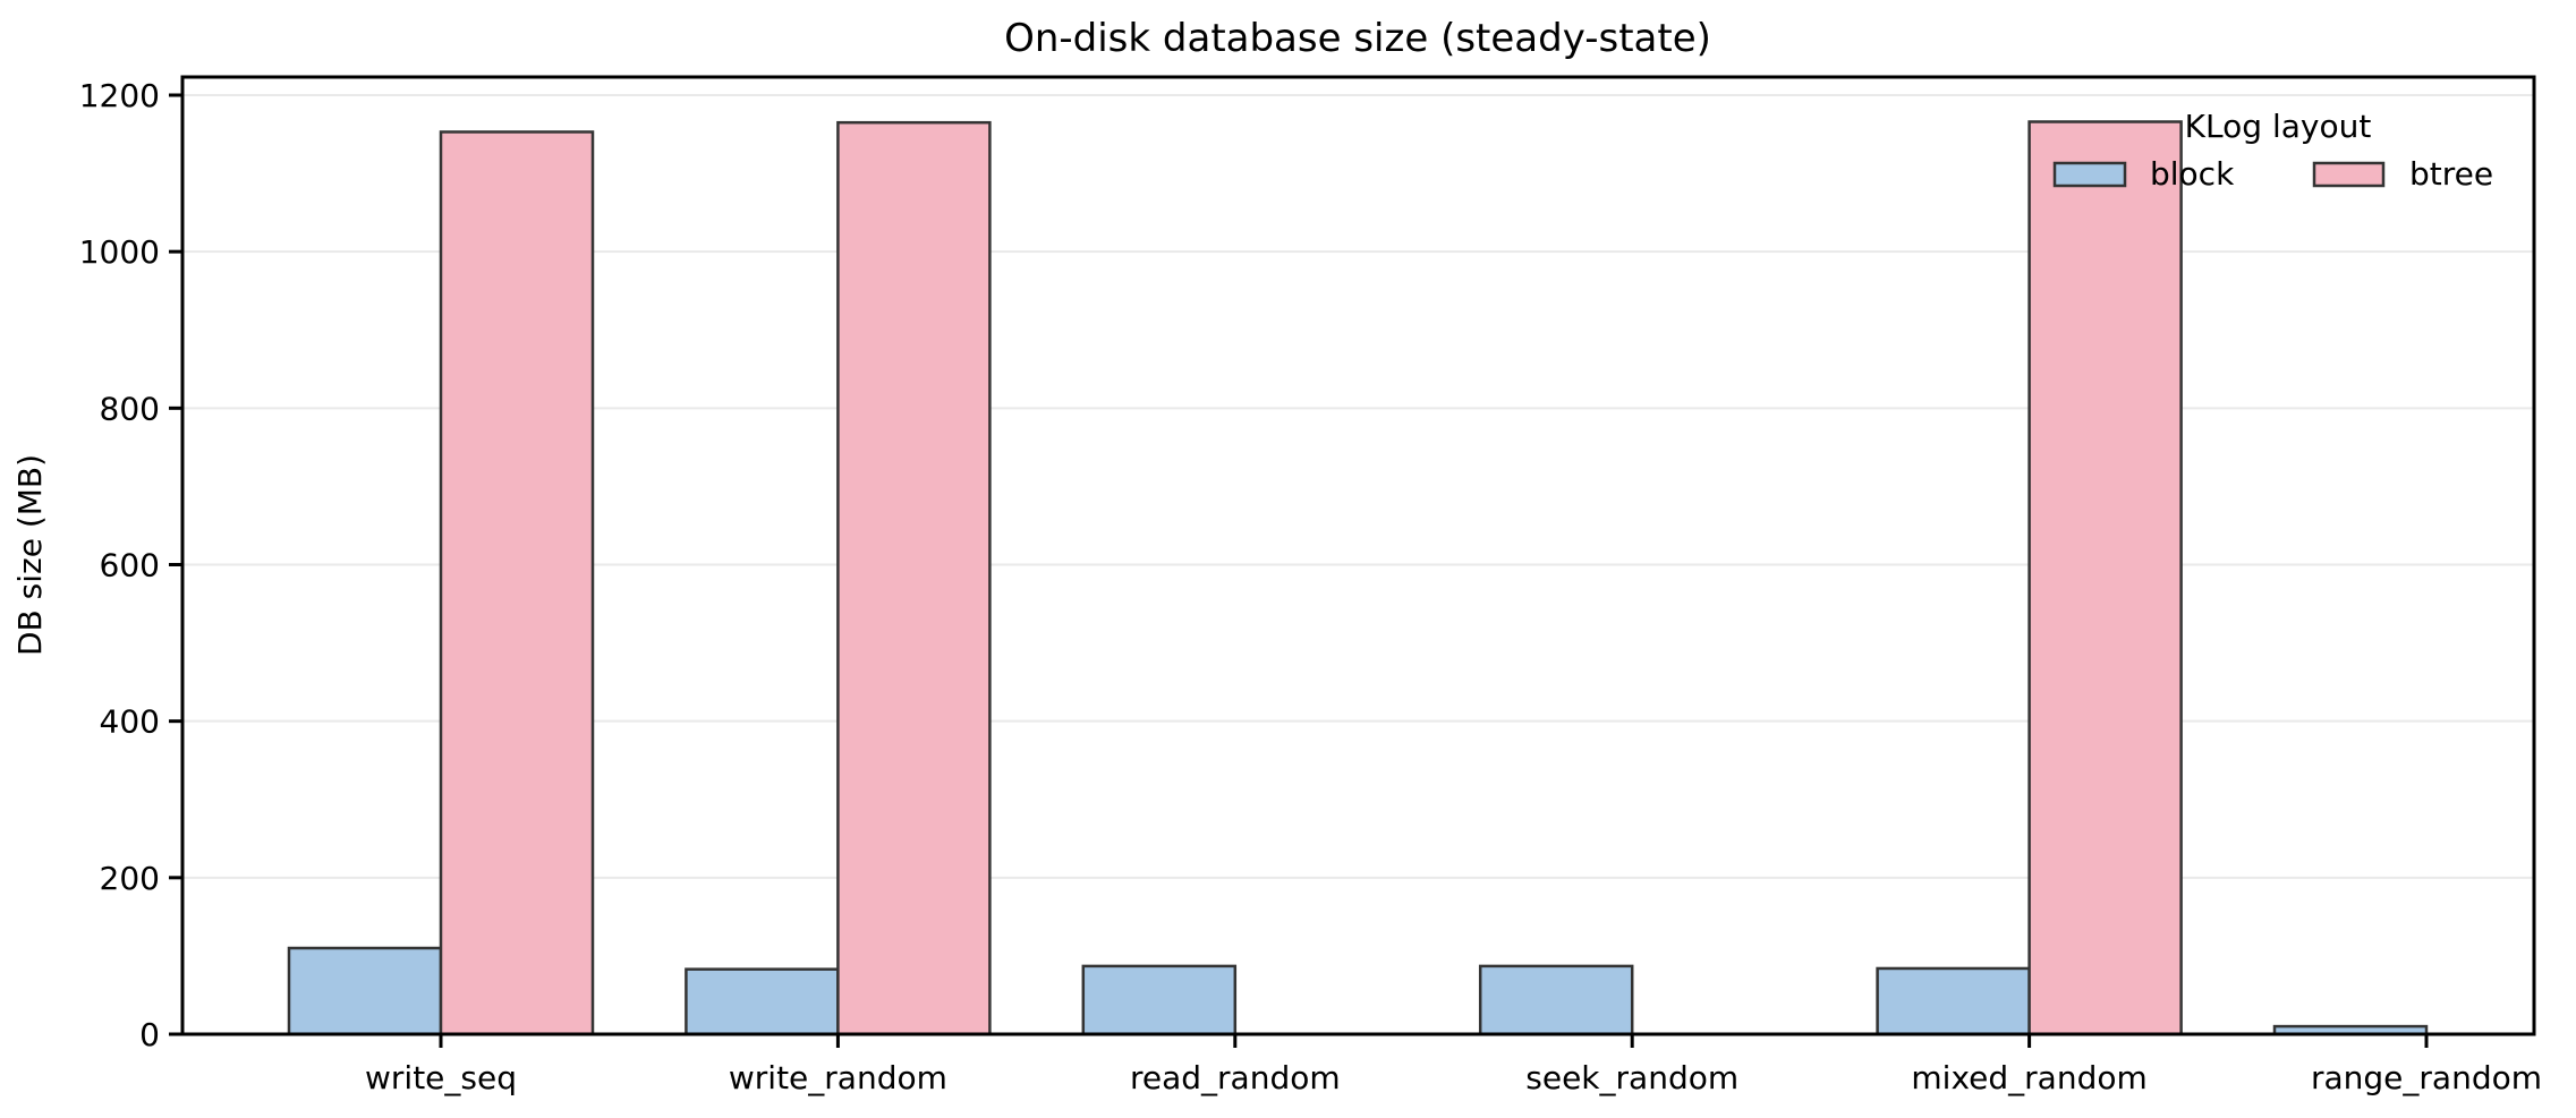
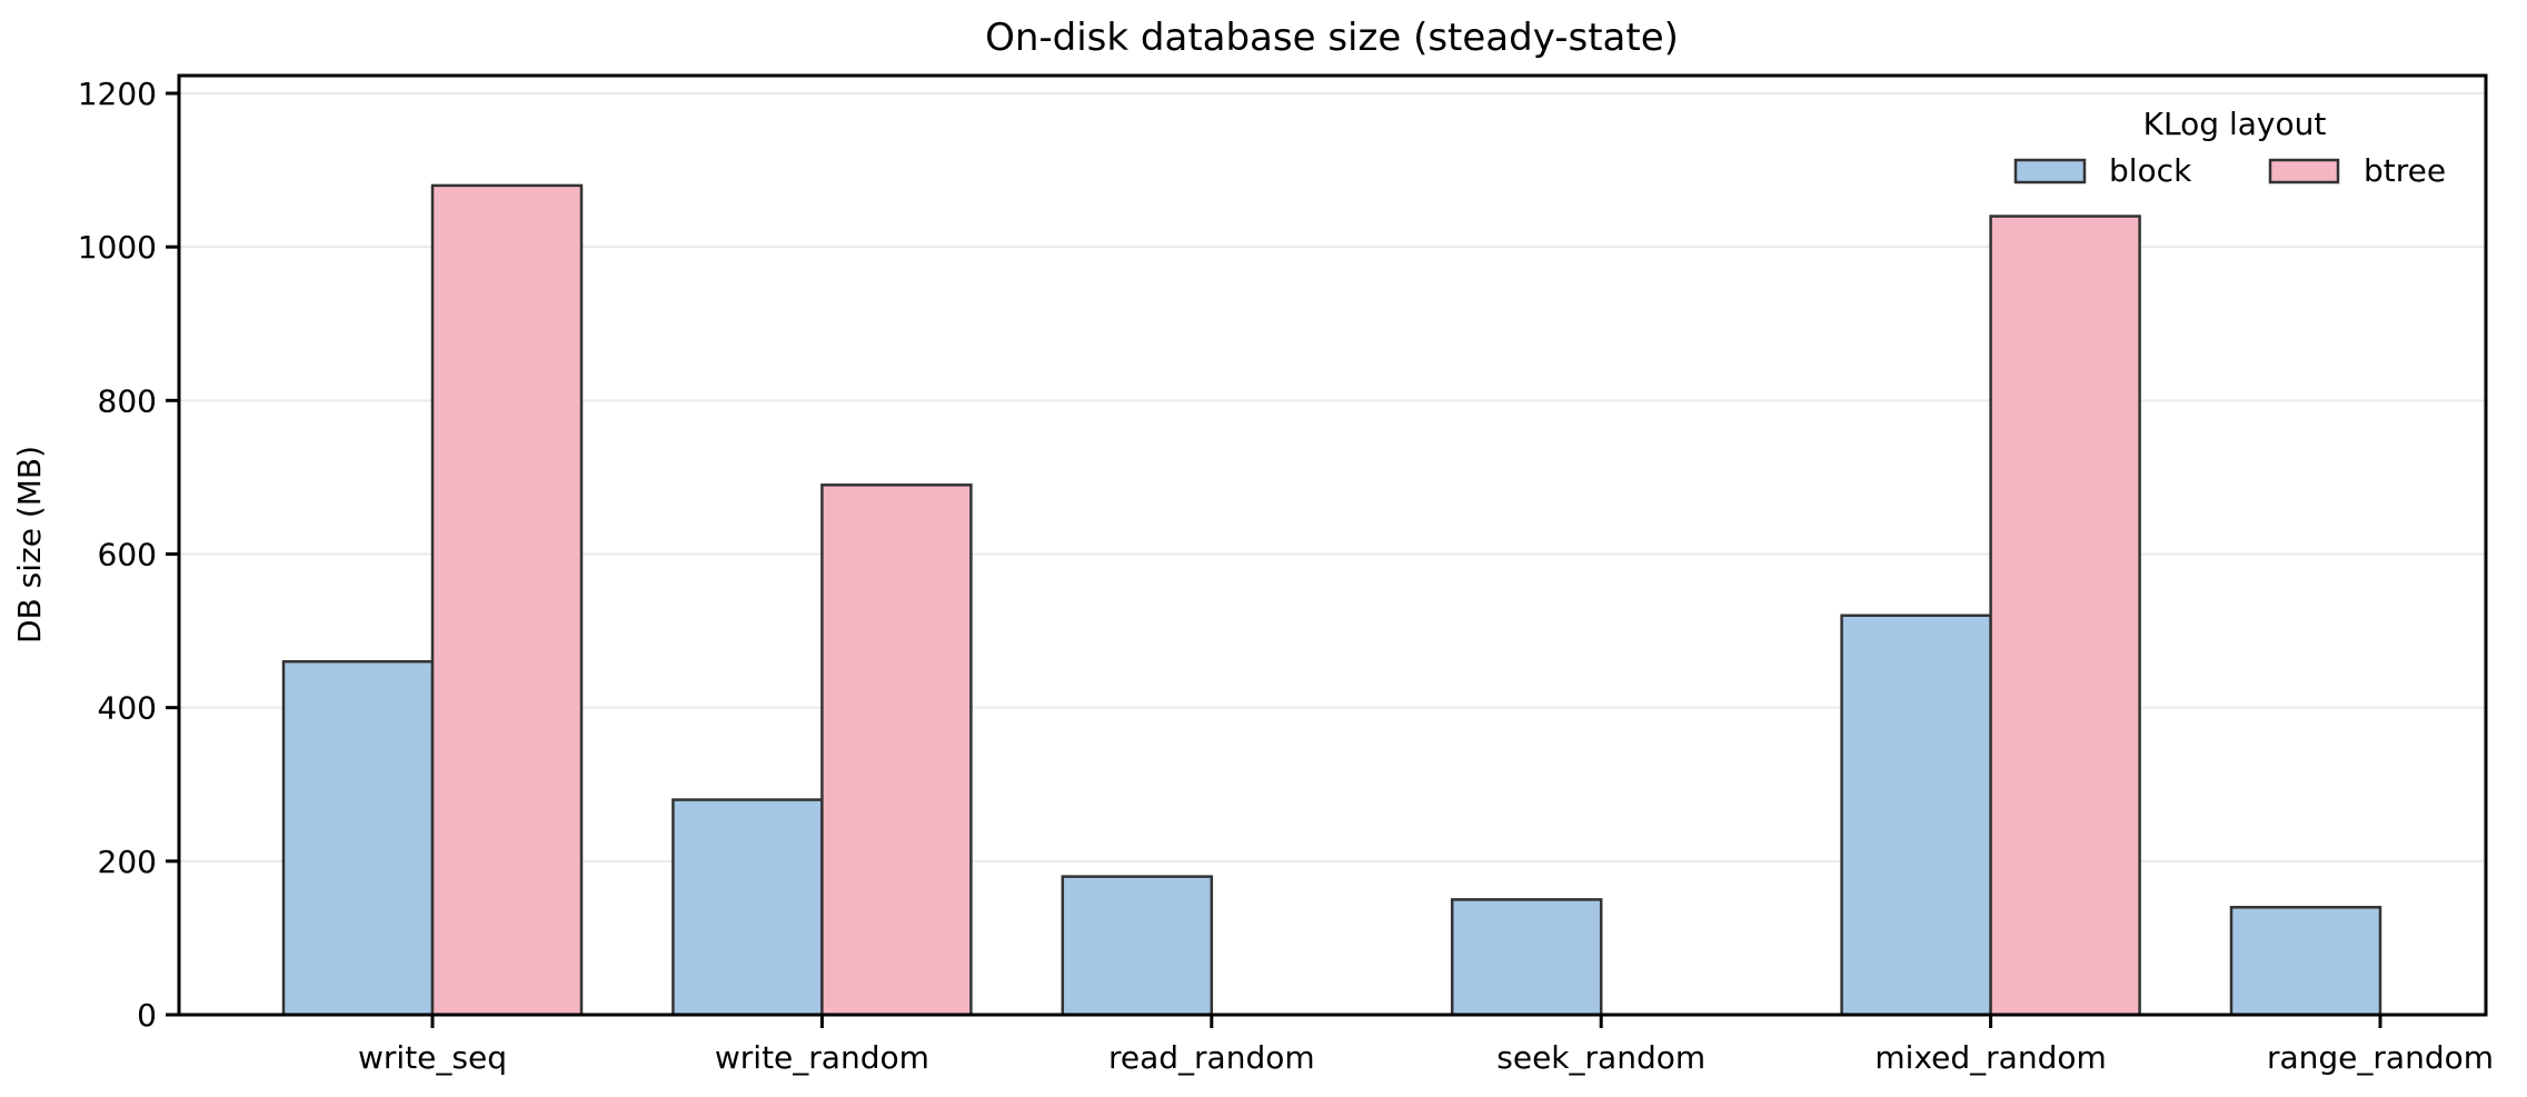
block/write_seq: 110 -> 460
btree/write_seq: 1150 -> 1080
block/write_random: 80 -> 280
btree/write_random: 1160 -> 690
block/read_random: 90 -> 180
block/seek_random: 90 -> 150
block/mixed_random: 80 -> 520
btree/mixed_random: 1170 -> 1040
block/range_random: 10 -> 140
